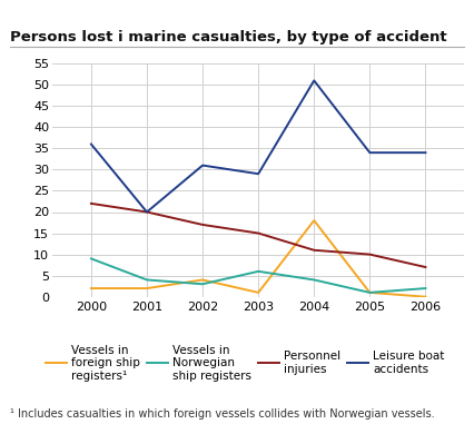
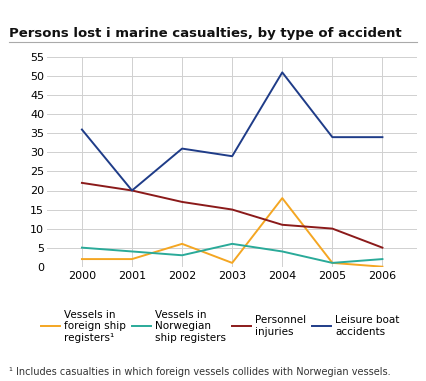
Vessels in Norwegian ship registers/2000: 9 -> 5
Vessels in foreign ship registers¹/2002: 4 -> 6
Personnel injuries/2006: 7 -> 5
